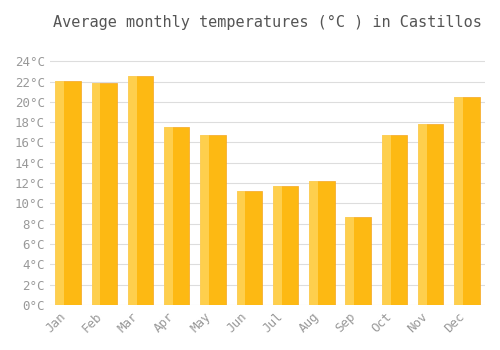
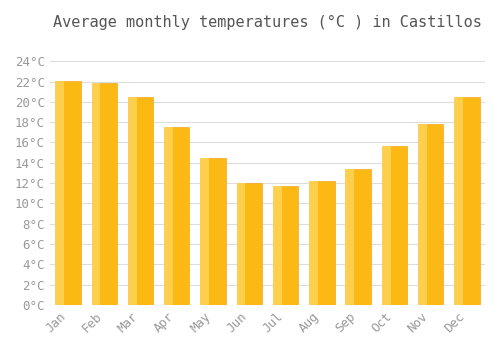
Mar: 22.5°C -> 20.5°C
May: 16.7°C -> 14.5°C
Jun: 11.2°C -> 12.0°C
Sep: 8.7°C -> 13.4°C
Oct: 16.7°C -> 15.7°C
